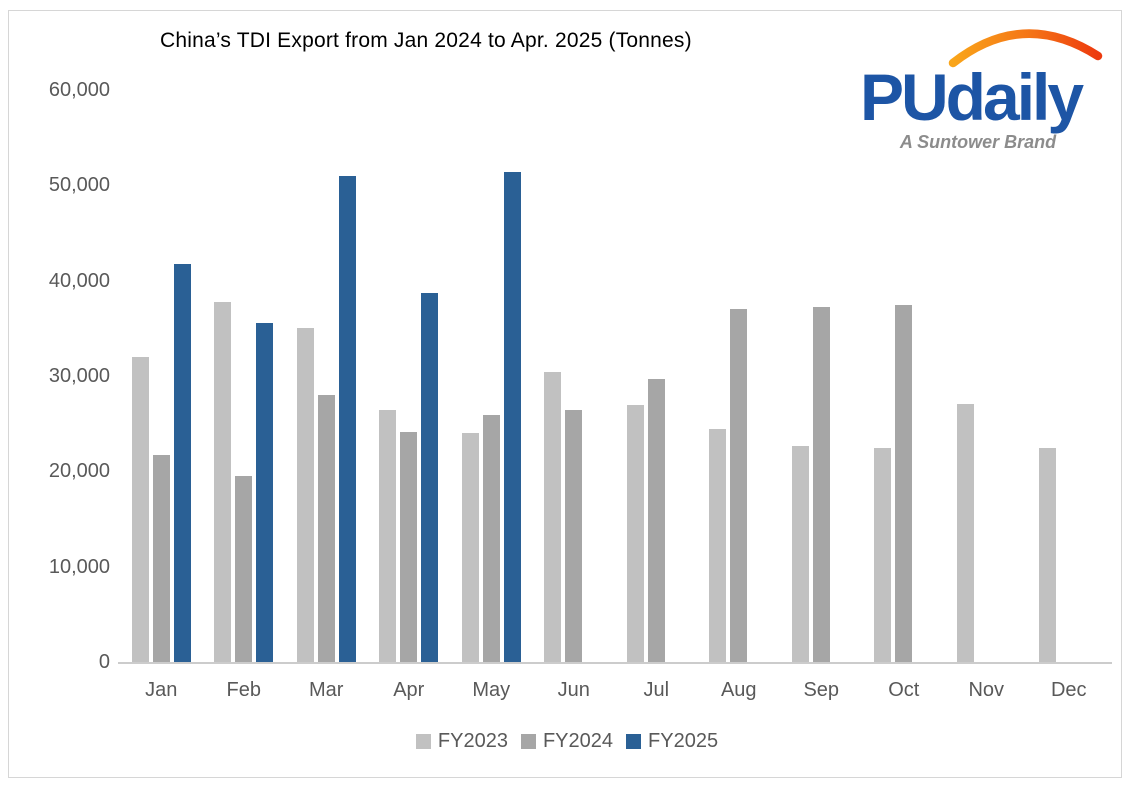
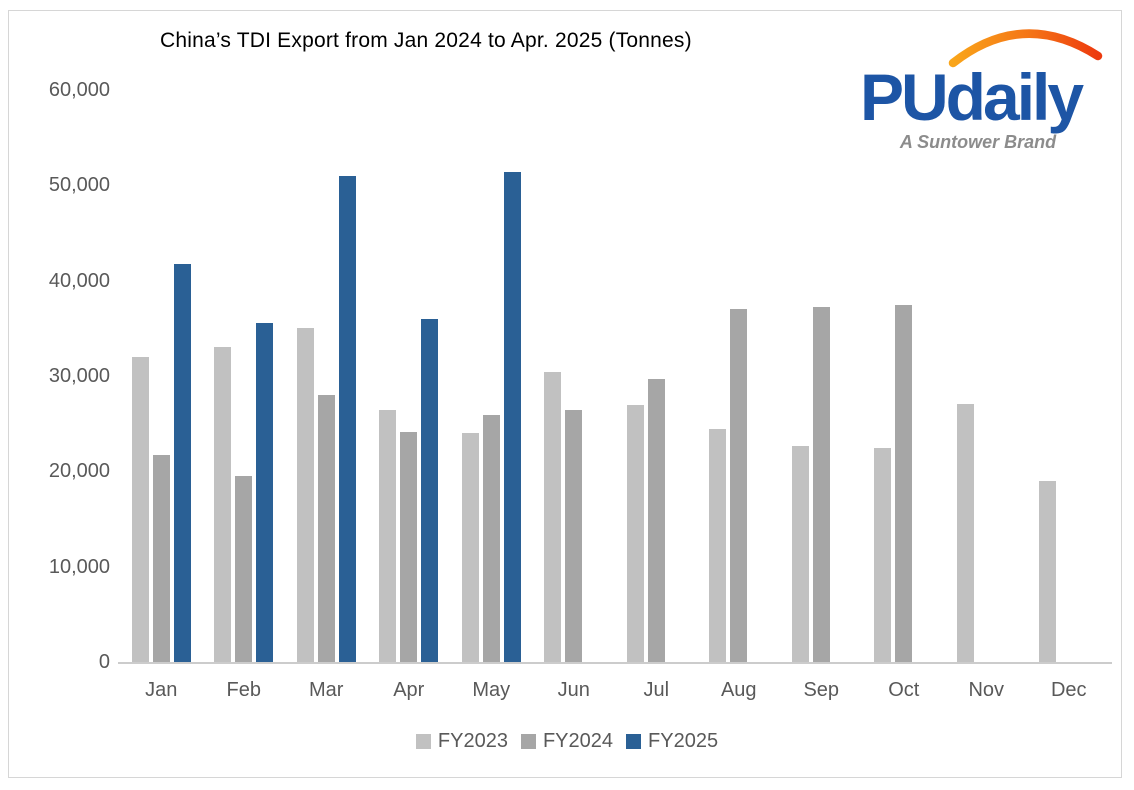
FY2023/Feb: 38000 -> 33000
FY2025/Apr: 39000 -> 36000
FY2023/Dec: 22000 -> 19000
